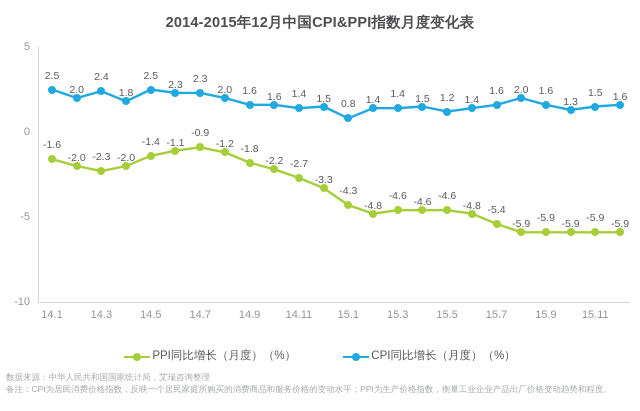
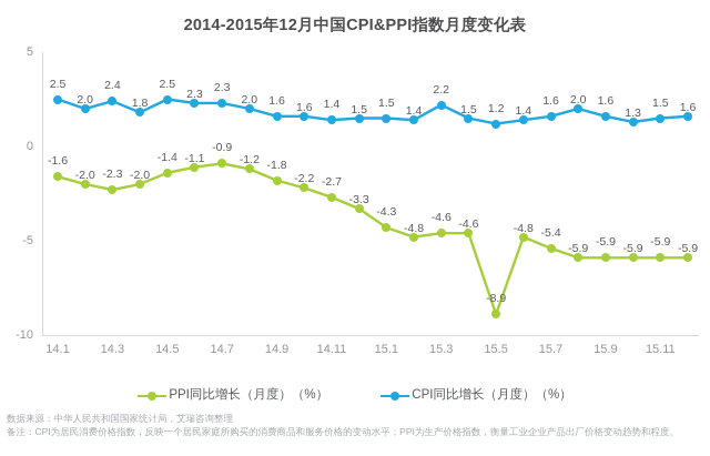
CPI同比增长（月度）（%）/15.1: 0.8 -> 1.5
CPI同比增长（月度）（%）/15.3: 1.4 -> 2.2
PPI同比增长（月度）（%）/15.5: -4.6 -> -8.9
